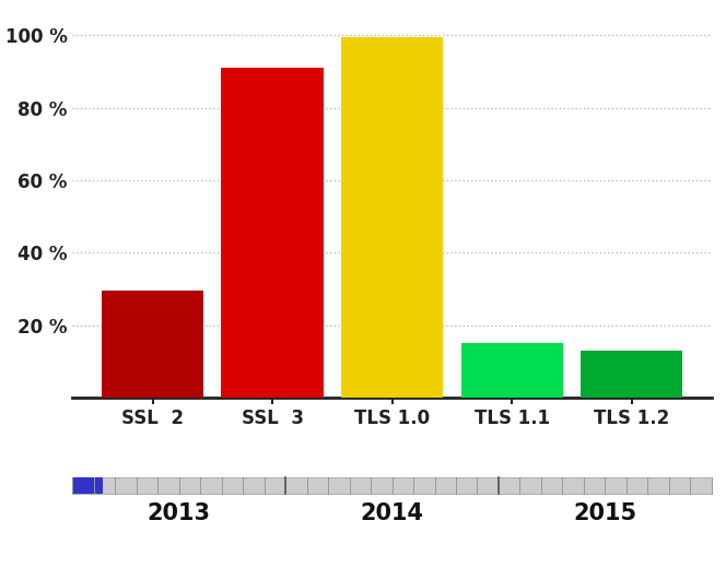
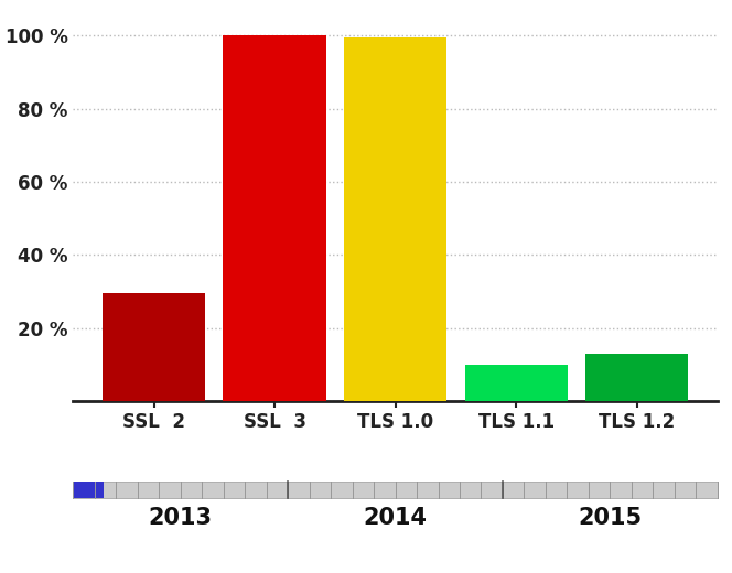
SSL 3: 91.0 % -> 100.0 %
TLS 1.1: 15.0 % -> 10.0 %
